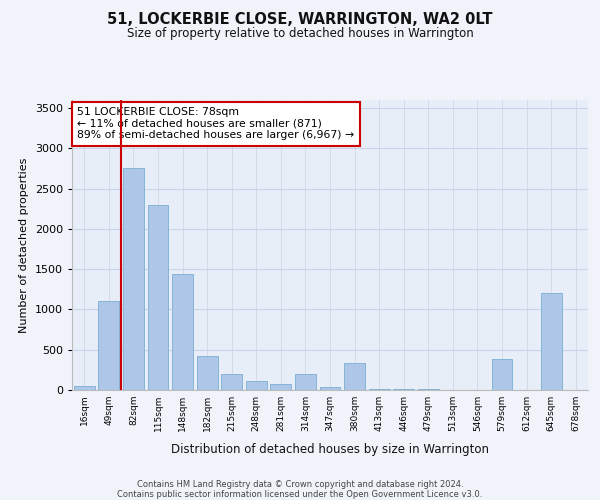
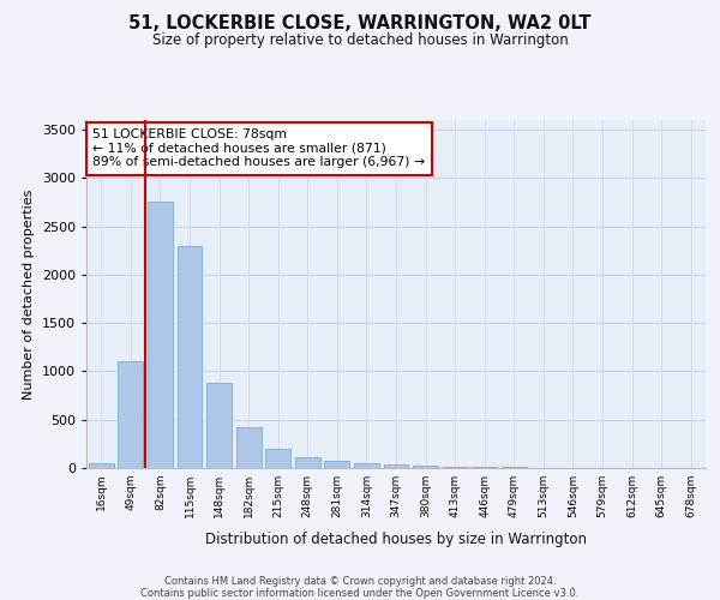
148sqm: 1440 -> 880
314sqm: 200 -> 60
380sqm: 340 -> 20
579sqm: 380 -> 0
645sqm: 1200 -> 0
